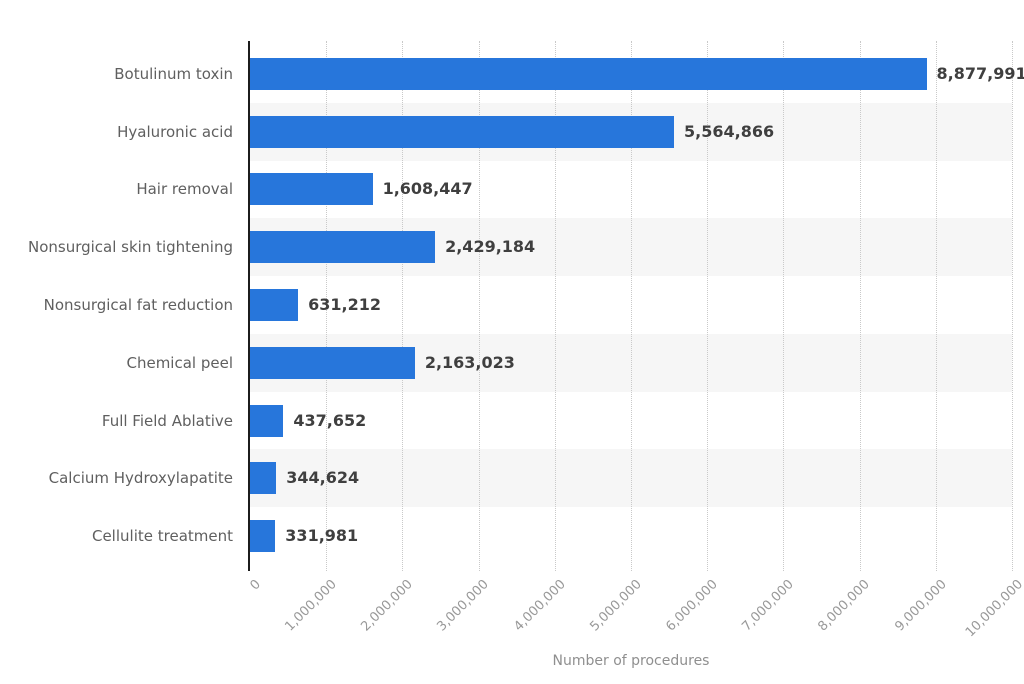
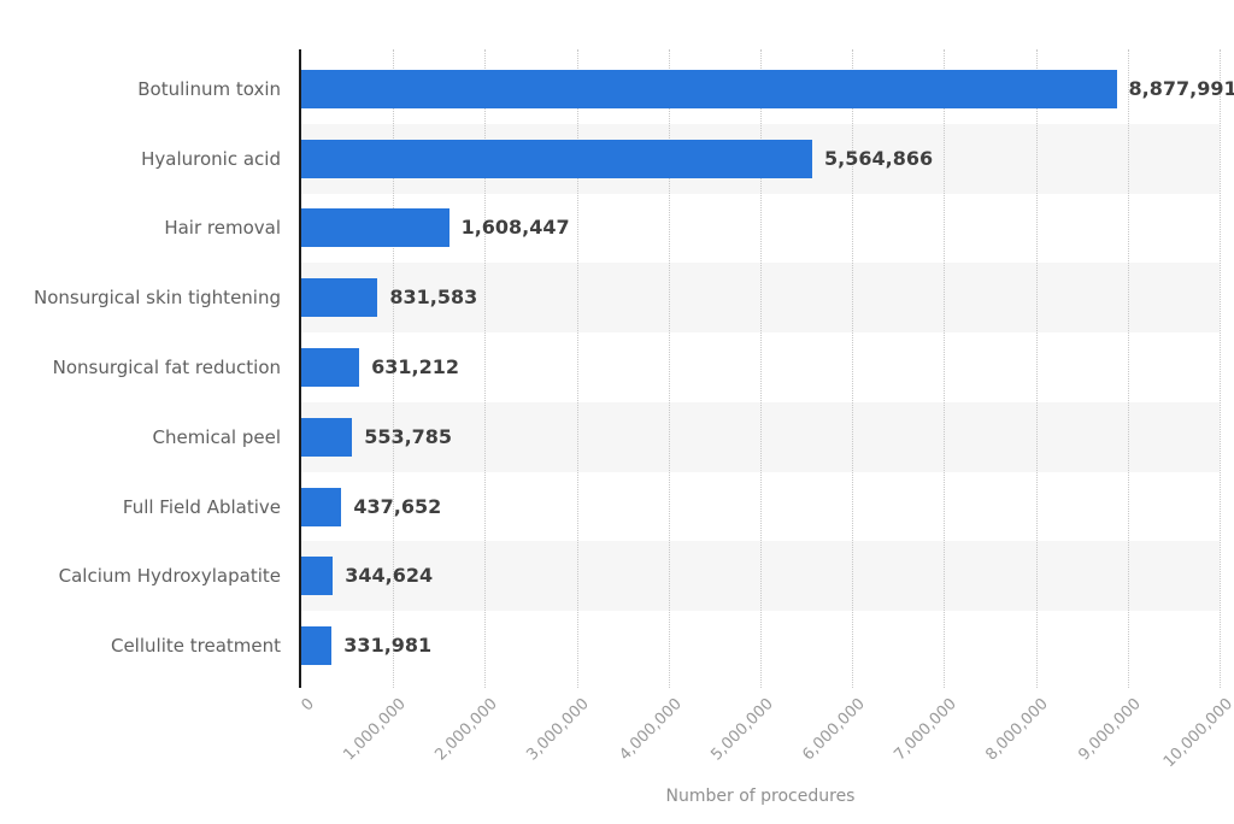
Nonsurgical skin tightening: 2,429,184 -> 831,583
Chemical peel: 2,163,023 -> 553,785
